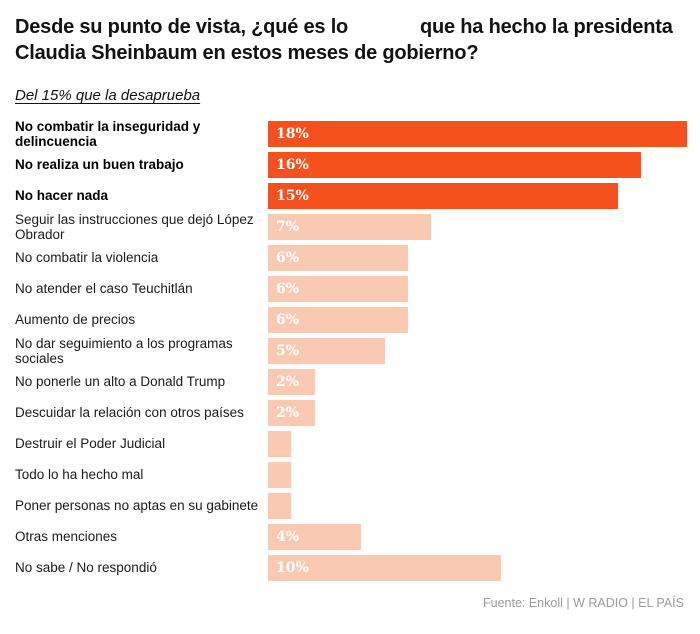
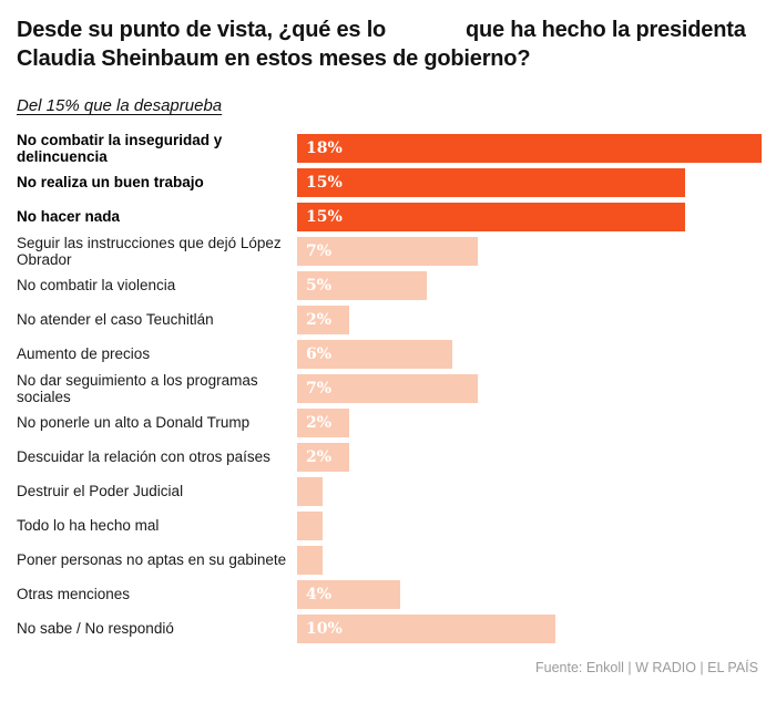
No realiza un buen trabajo: 16% -> 15%
No combatir la violencia: 6% -> 5%
No atender el caso Teuchitlán: 6% -> 2%
No dar seguimiento a los programas sociales: 5% -> 7%
